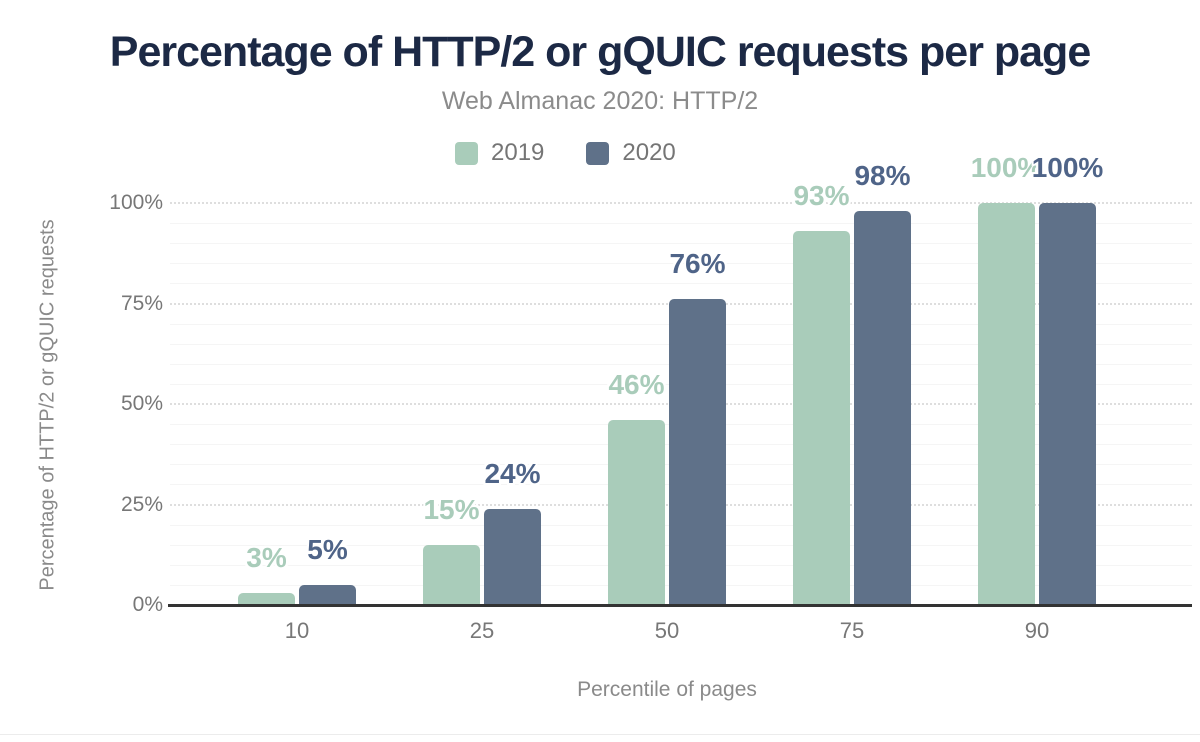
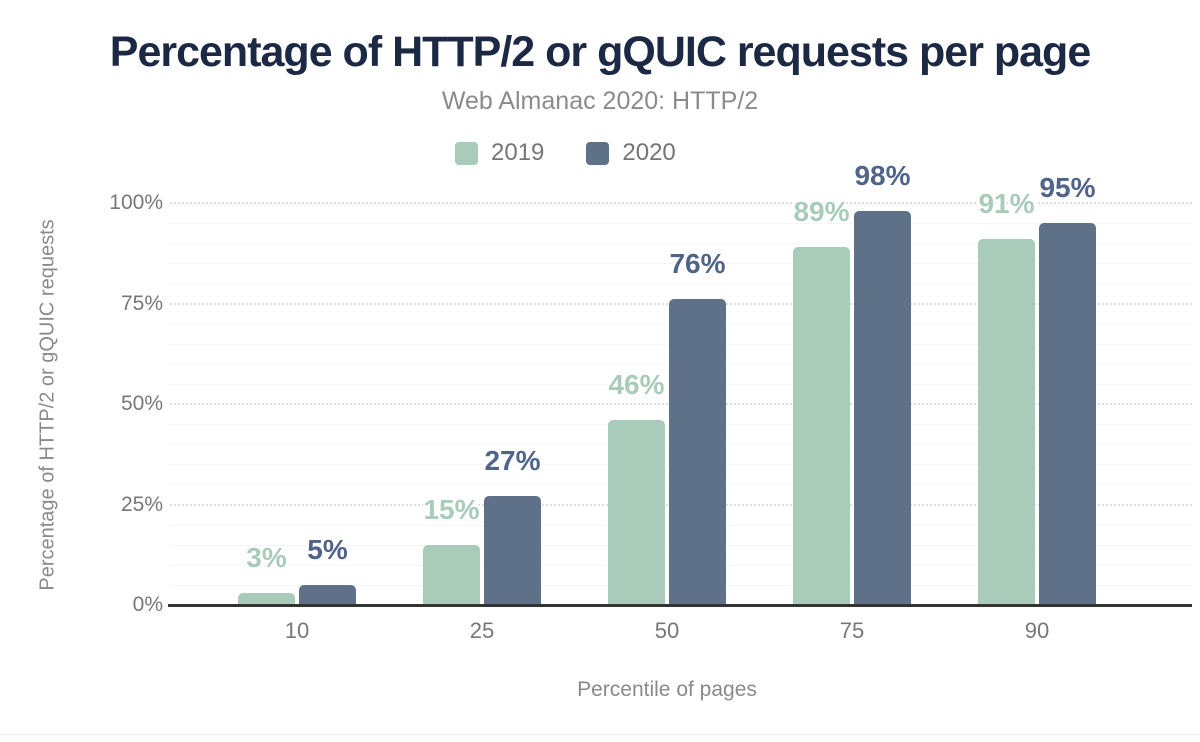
2020/25: 24% -> 27%
2019/75: 93% -> 89%
2019/90: 100% -> 91%
2020/90: 100% -> 95%
